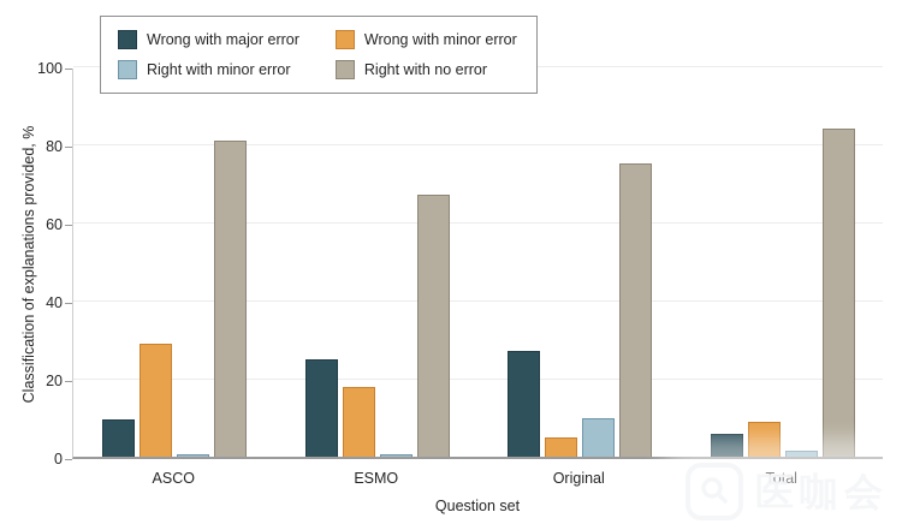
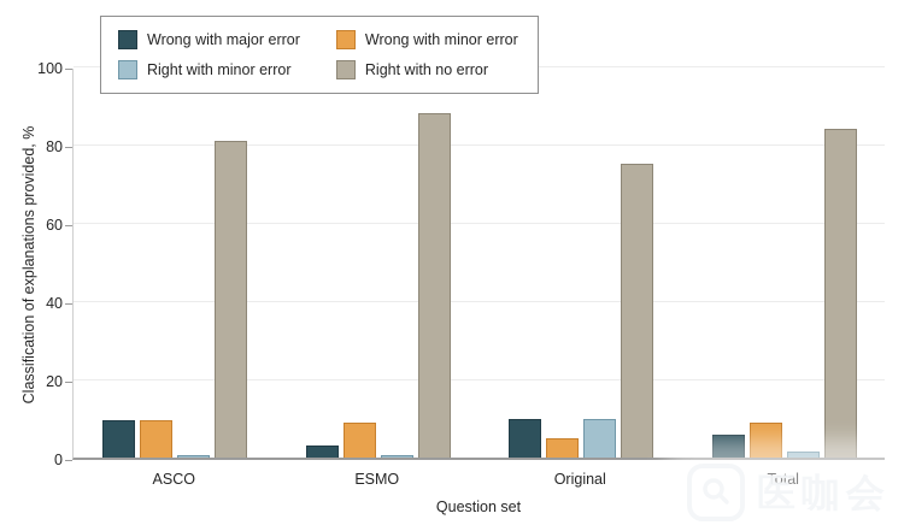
Wrong with minor error/ASCO: 29 -> 10
Wrong with major error/ESMO: 25 -> 3
Wrong with minor error/ESMO: 18 -> 9
Right with no error/ESMO: 67 -> 88
Wrong with major error/Original: 27 -> 10
